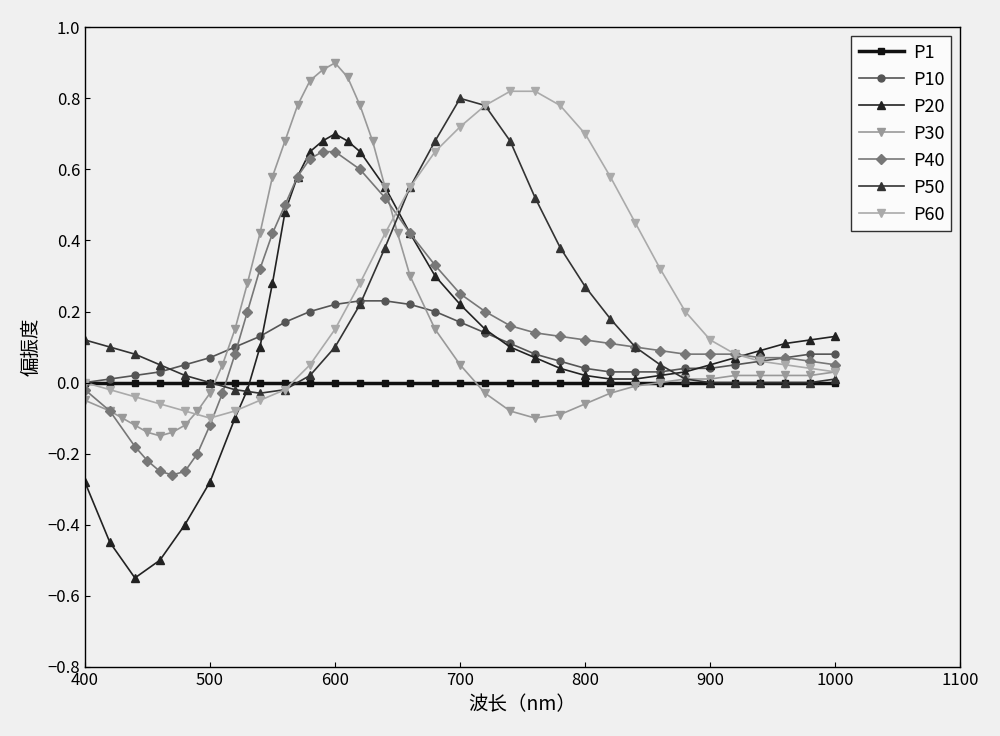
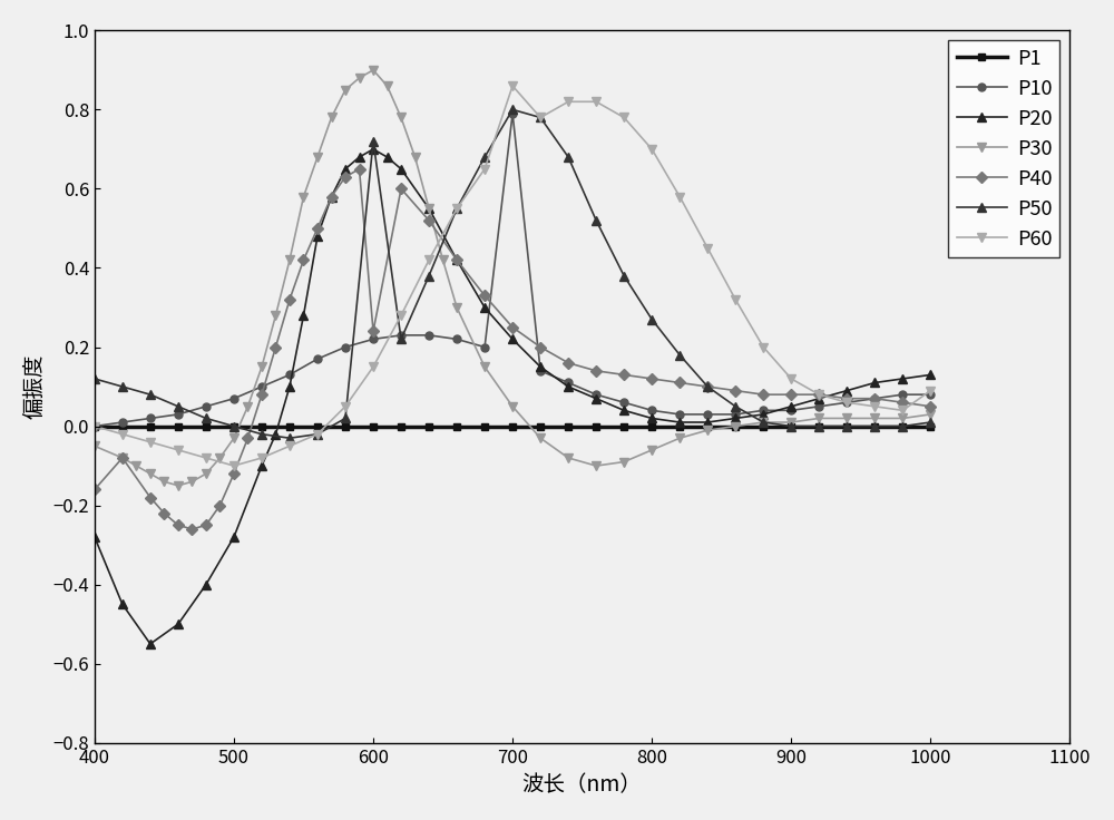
P40/400: -0.02 -> -0.16
P40/600: 0.65 -> 0.24
P50/600: 0.10 -> 0.72
P10/700: 0.17 -> 0.79
P60/700: 0.72 -> 0.86
P60/1000: 0.03 -> 0.09
